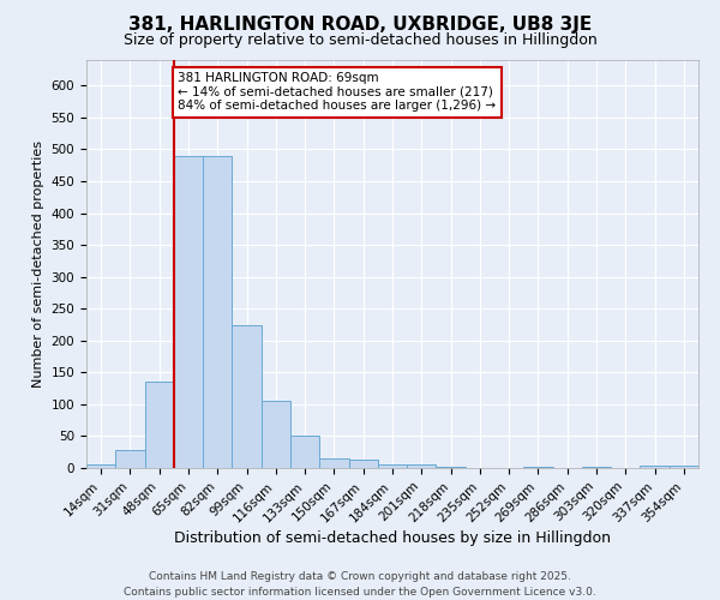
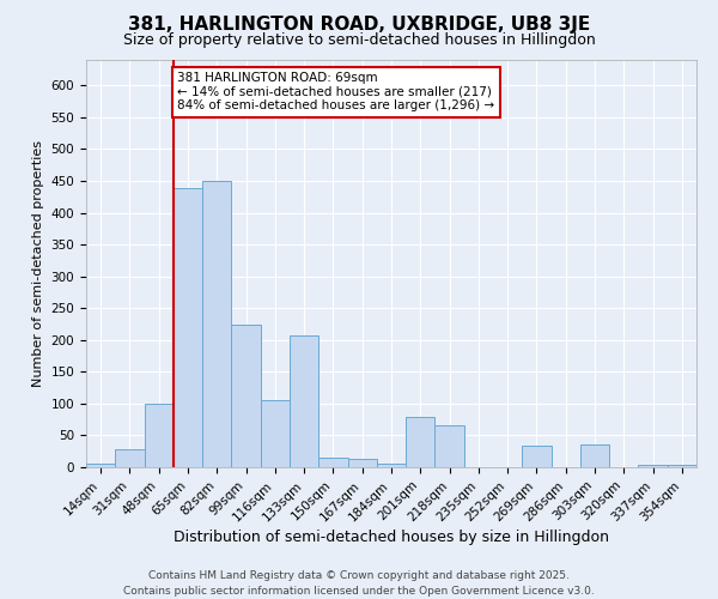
48sqm: 135 -> 100
65sqm: 490 -> 438
82sqm: 490 -> 450
133sqm: 51 -> 208
201sqm: 5 -> 80
218sqm: 2 -> 66
269sqm: 2 -> 34
303sqm: 1 -> 36
